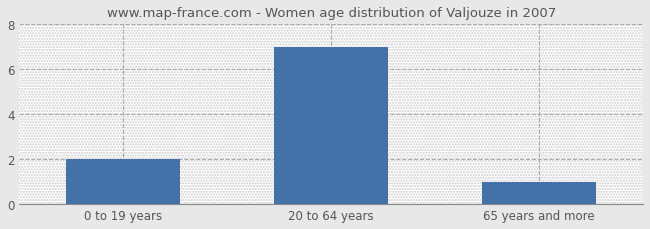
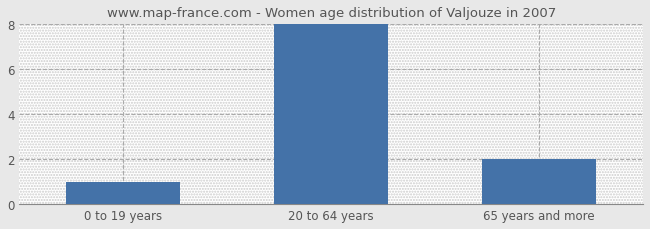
0 to 19 years: 2 -> 1
20 to 64 years: 7 -> 8
65 years and more: 1 -> 2
